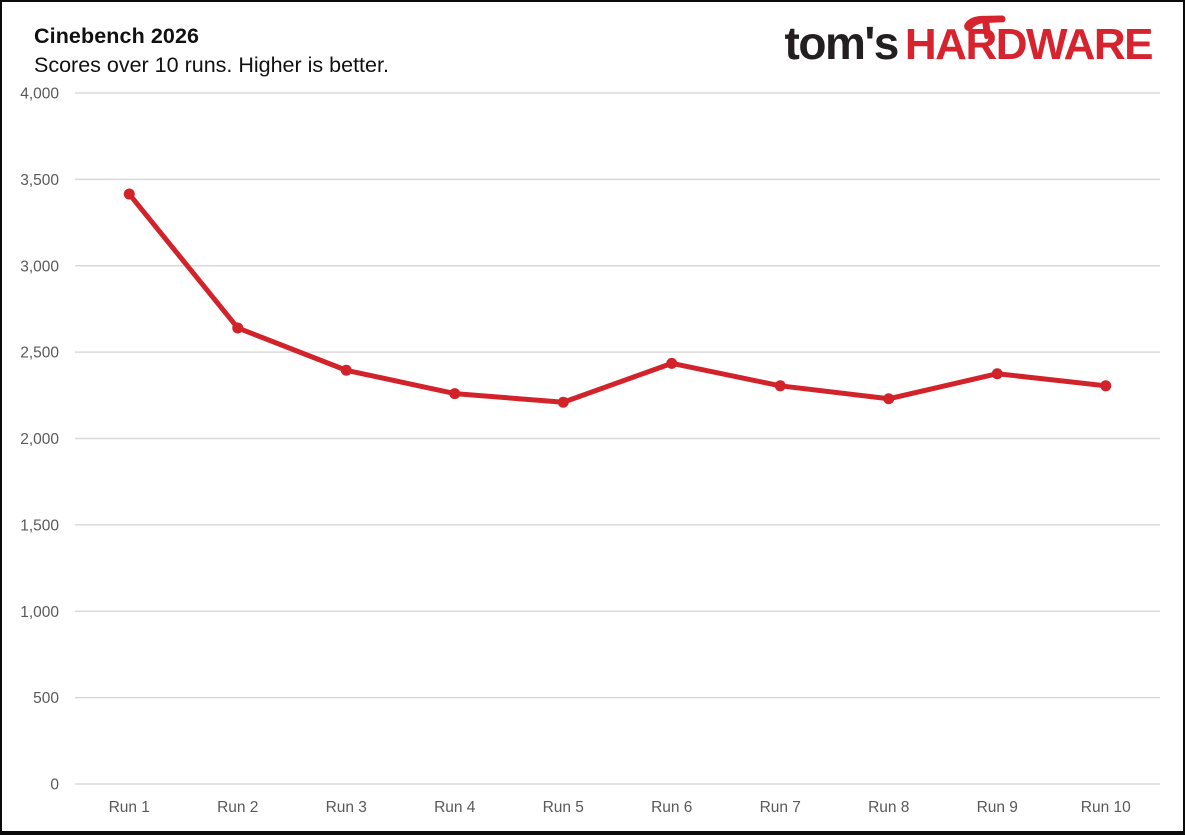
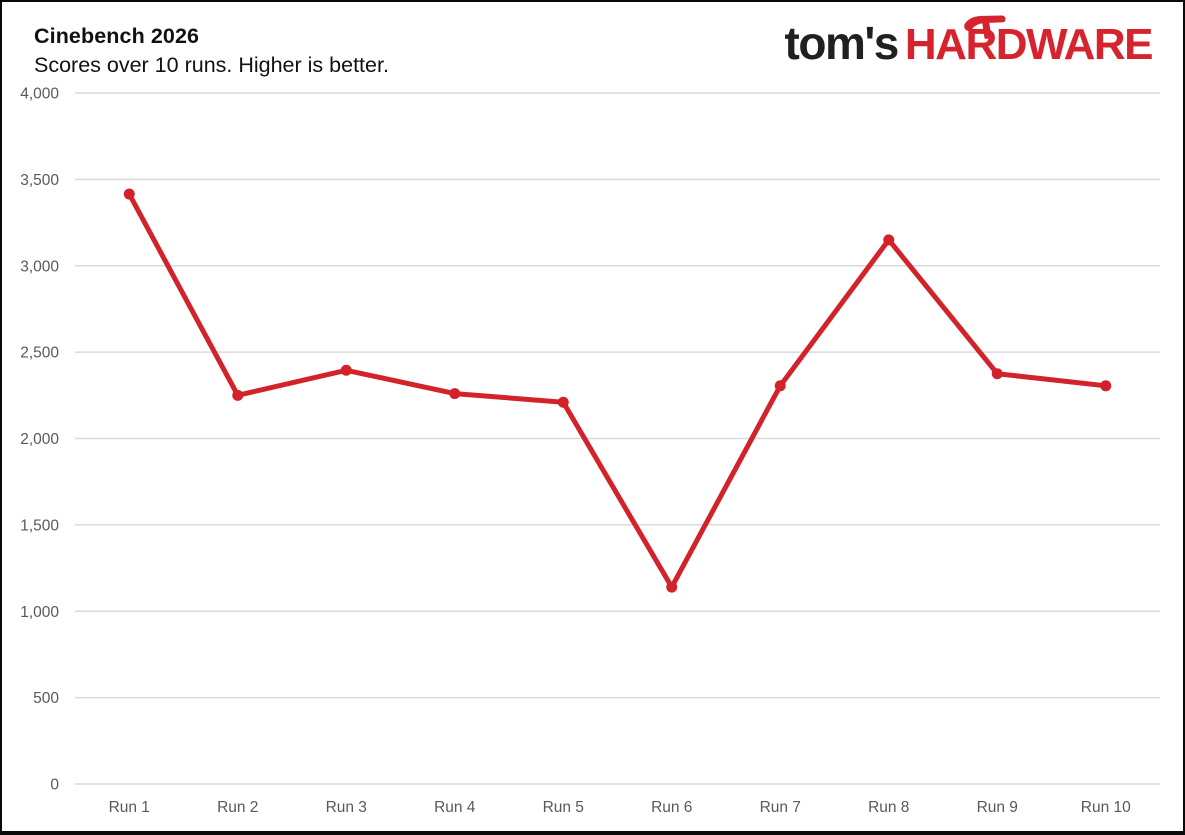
Run 2: 2640 -> 2250
Run 6: 2440 -> 1140
Run 8: 2230 -> 3150
